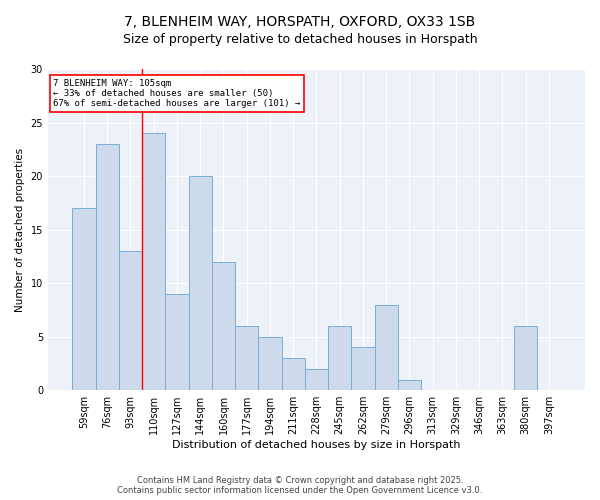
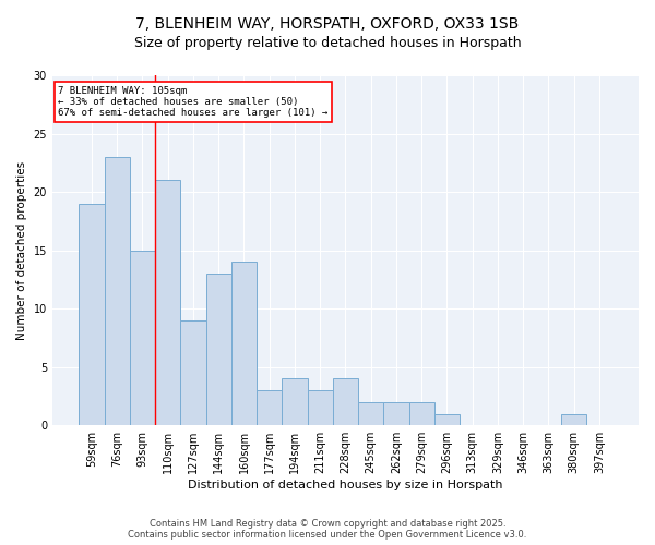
59sqm: 17 -> 19
93sqm: 13 -> 15
110sqm: 24 -> 21
144sqm: 20 -> 13
160sqm: 12 -> 14
177sqm: 6 -> 3
194sqm: 5 -> 4
228sqm: 2 -> 4
245sqm: 6 -> 2
262sqm: 4 -> 2
279sqm: 8 -> 2
380sqm: 6 -> 1
